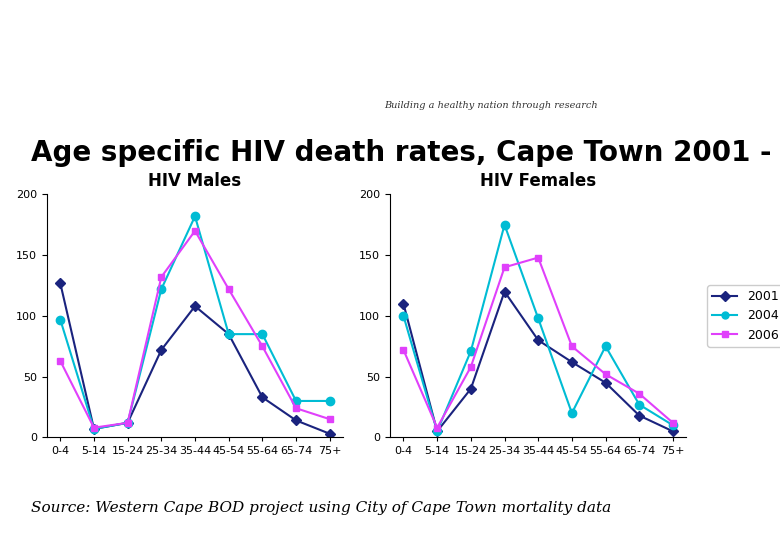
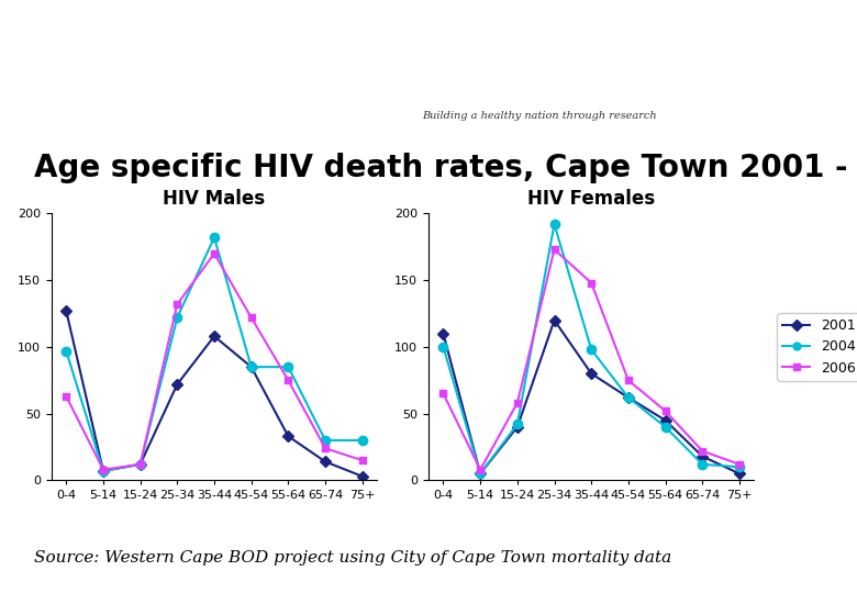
HIV Females/2006/0-4: 72 -> 65
HIV Females/2004/15-24: 71 -> 42
HIV Females/2004/25-34: 175 -> 192
HIV Females/2006/25-34: 140 -> 173
HIV Females/2004/45-54: 20 -> 62
HIV Females/2004/55-64: 75 -> 40
HIV Females/2004/65-74: 27 -> 12
HIV Females/2006/65-74: 36 -> 22
